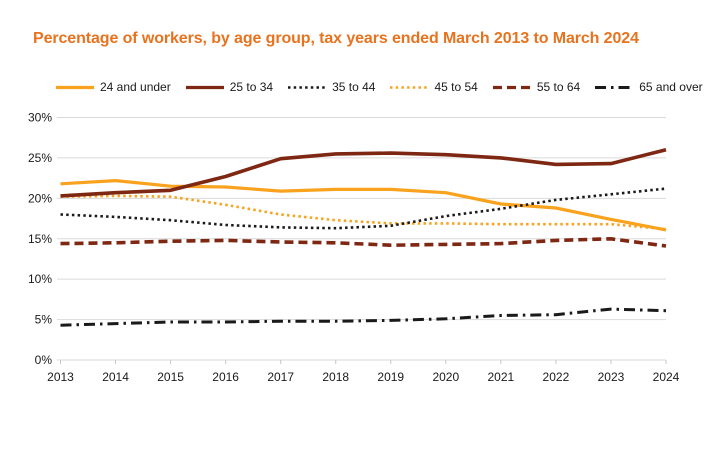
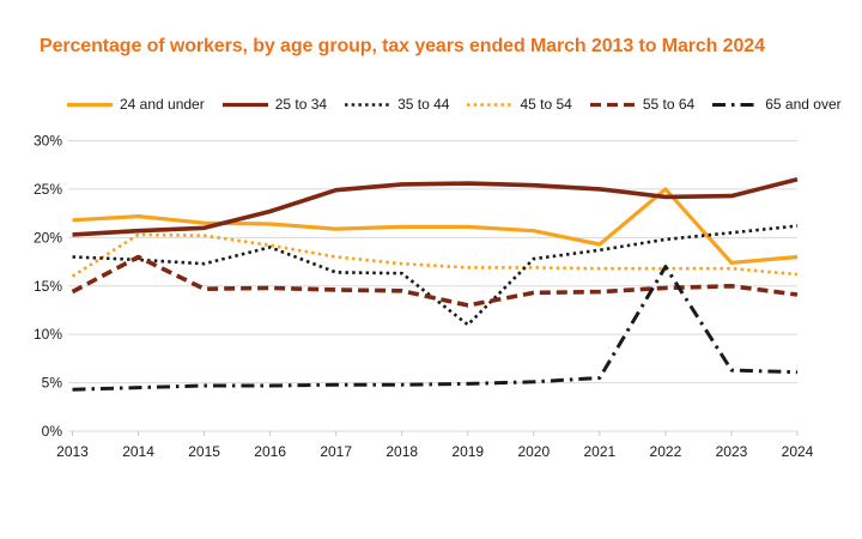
45 to 54/2013: 20% -> 16%
55 to 64/2014: 14% -> 18%
35 to 44/2016: 17% -> 19%
35 to 44/2019: 17% -> 11%
55 to 64/2019: 14% -> 13%
24 and under/2022: 19% -> 25%
65 and over/2022: 6% -> 17%
24 and under/2024: 16% -> 18%
